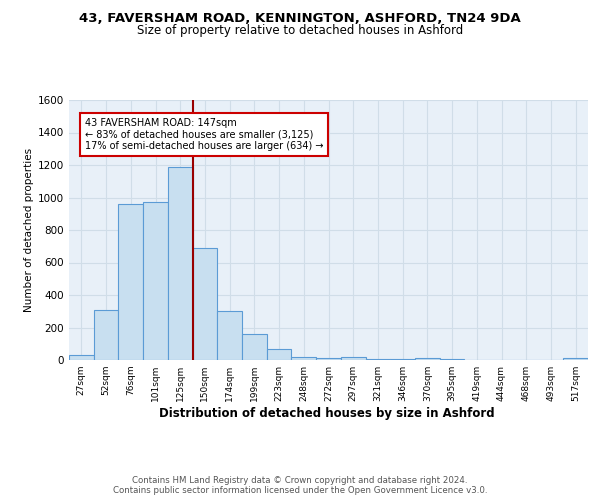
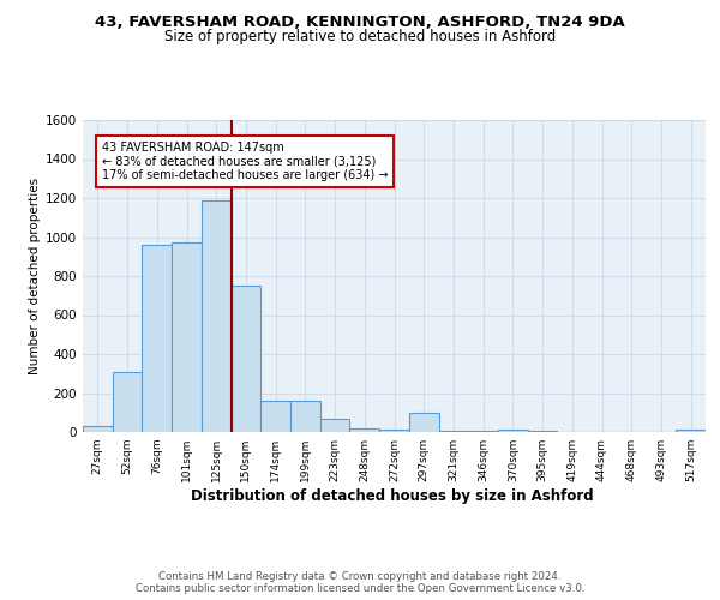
150sqm: 690 -> 750
174sqm: 300 -> 160
297sqm: 20 -> 100
